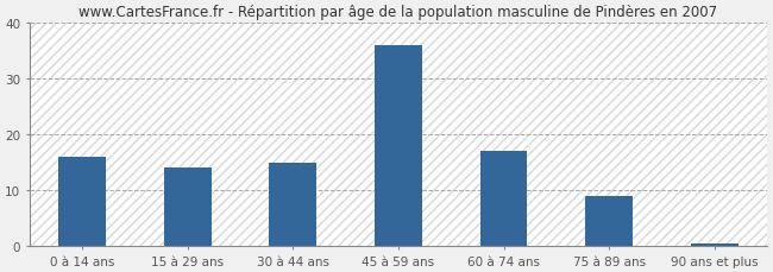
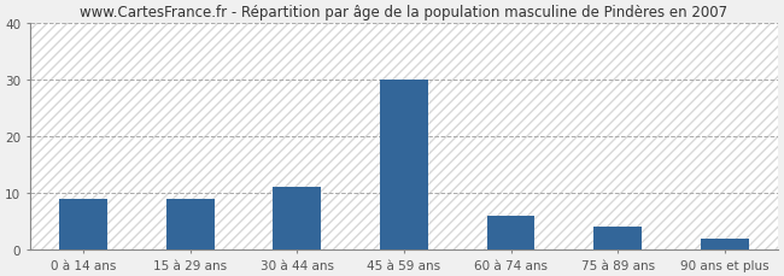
0 à 14 ans: 16.0 -> 9.0
15 à 29 ans: 14.0 -> 9.0
30 à 44 ans: 15.0 -> 11.0
45 à 59 ans: 36.0 -> 30.0
60 à 74 ans: 17.0 -> 6.0
75 à 89 ans: 9.0 -> 4.0
90 ans et plus: 0.5 -> 2.0
